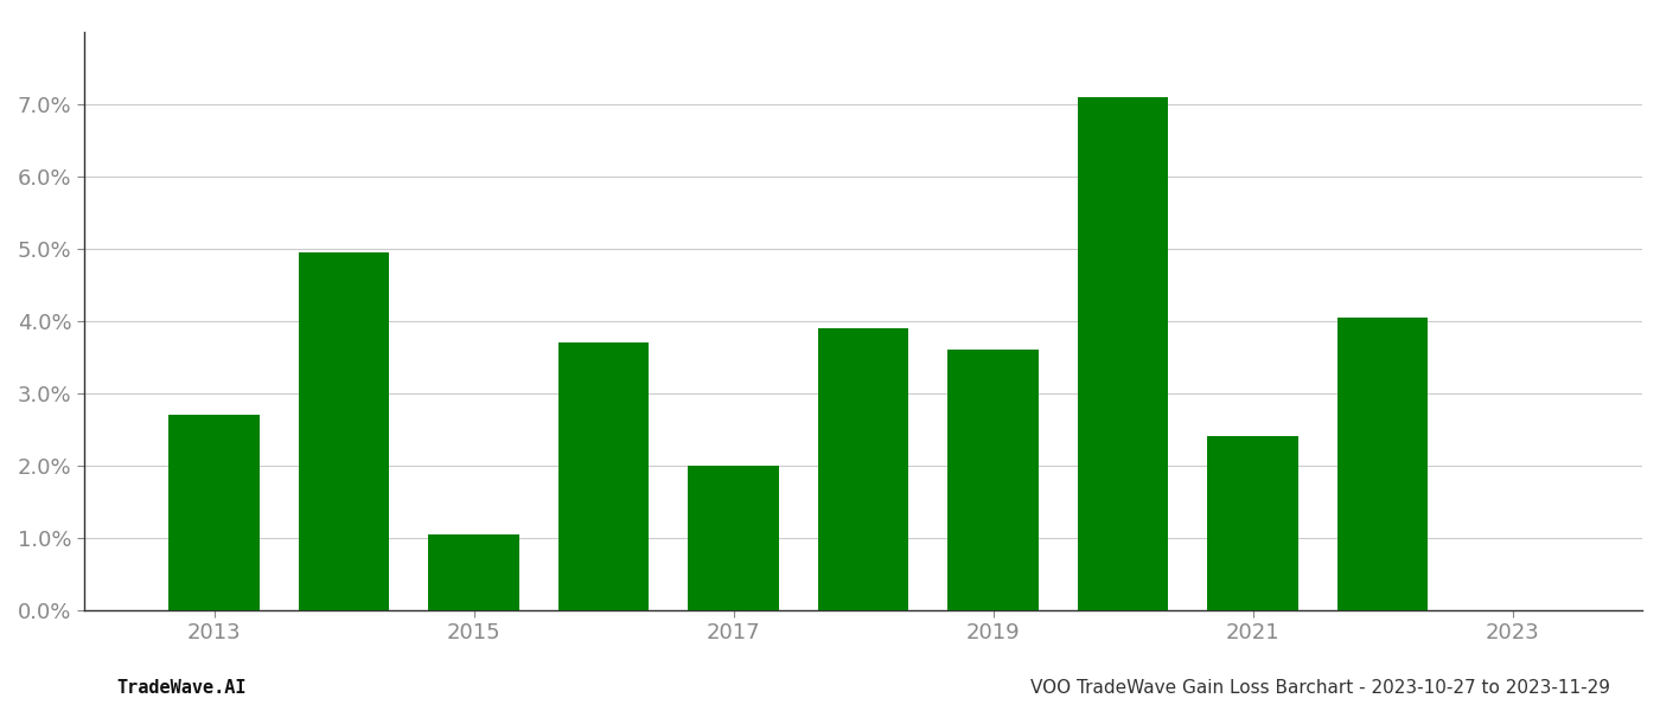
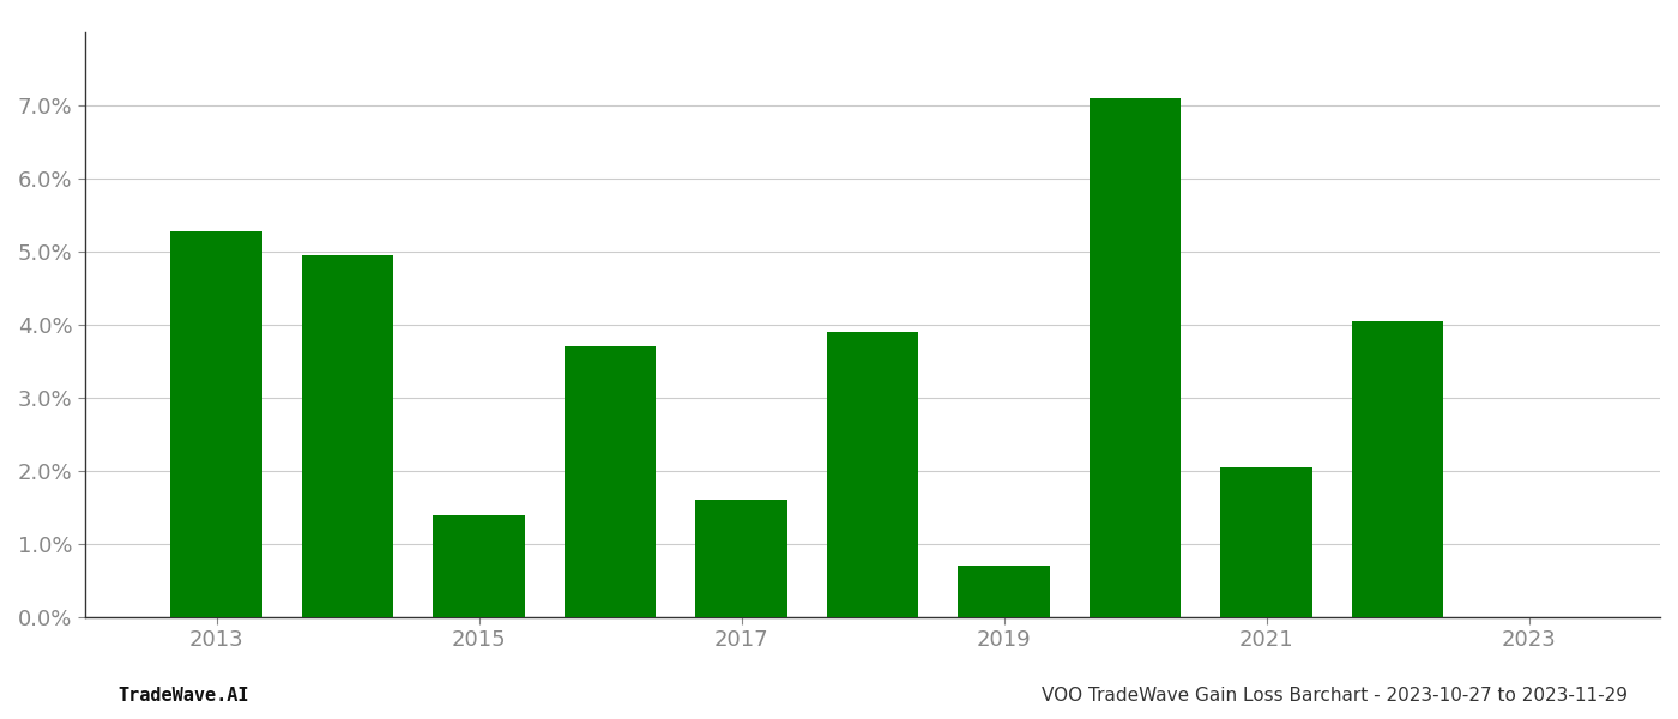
2013: 2.70% -> 5.28%
2015: 1.05% -> 1.38%
2017: 2.00% -> 1.60%
2019: 3.60% -> 0.70%
2021: 2.40% -> 2.04%
